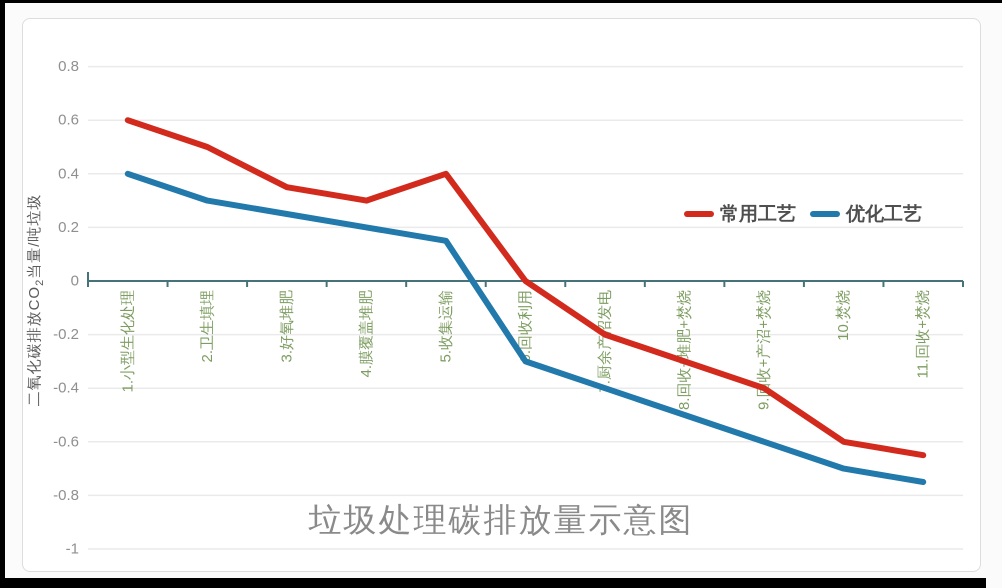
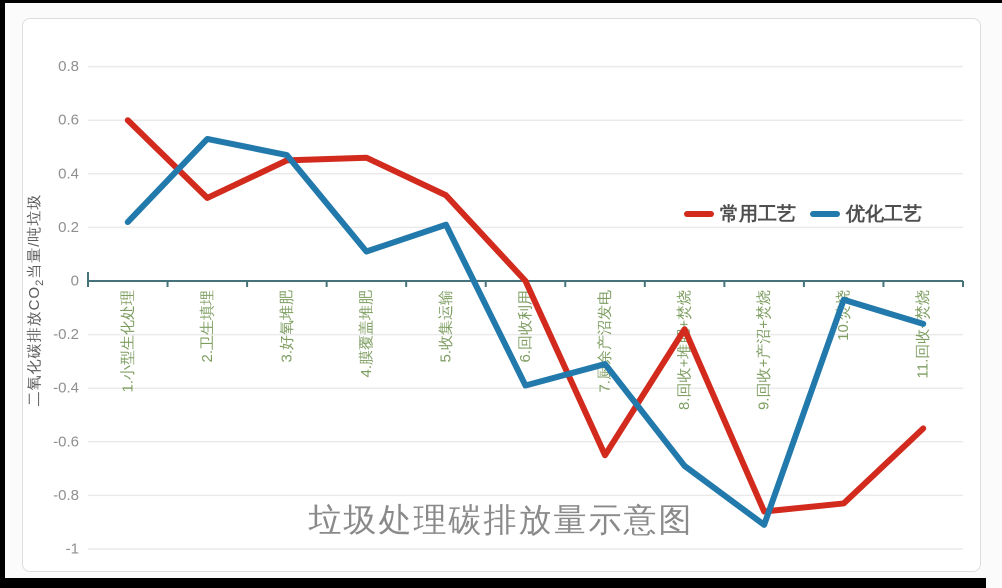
优化工艺/1.小型生化处理: 0.40 -> 0.22
常用工艺/2.卫生填埋: 0.50 -> 0.31
优化工艺/2.卫生填埋: 0.30 -> 0.53
常用工艺/3.好氧堆肥: 0.35 -> 0.45
优化工艺/3.好氧堆肥: 0.25 -> 0.47
常用工艺/4.膜覆盖堆肥: 0.30 -> 0.46
优化工艺/4.膜覆盖堆肥: 0.20 -> 0.11
常用工艺/5.收集运输: 0.40 -> 0.32
优化工艺/5.收集运输: 0.15 -> 0.21
优化工艺/6.回收利用: -0.30 -> -0.39
常用工艺/7.厨余产沼发电: -0.20 -> -0.65
优化工艺/7.厨余产沼发电: -0.40 -> -0.31
常用工艺/8.回收+堆肥+焚烧: -0.30 -> -0.18
优化工艺/8.回收+堆肥+焚烧: -0.50 -> -0.69
常用工艺/9.回收+产沼+焚烧: -0.40 -> -0.86
优化工艺/9.回收+产沼+焚烧: -0.60 -> -0.91
常用工艺/10.焚烧: -0.60 -> -0.83
优化工艺/10.焚烧: -0.70 -> -0.07
常用工艺/11.回收+焚烧: -0.65 -> -0.55
优化工艺/11.回收+焚烧: -0.75 -> -0.16
